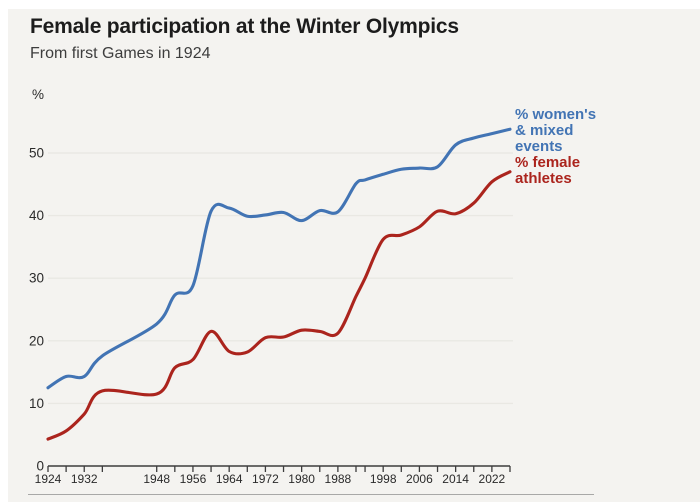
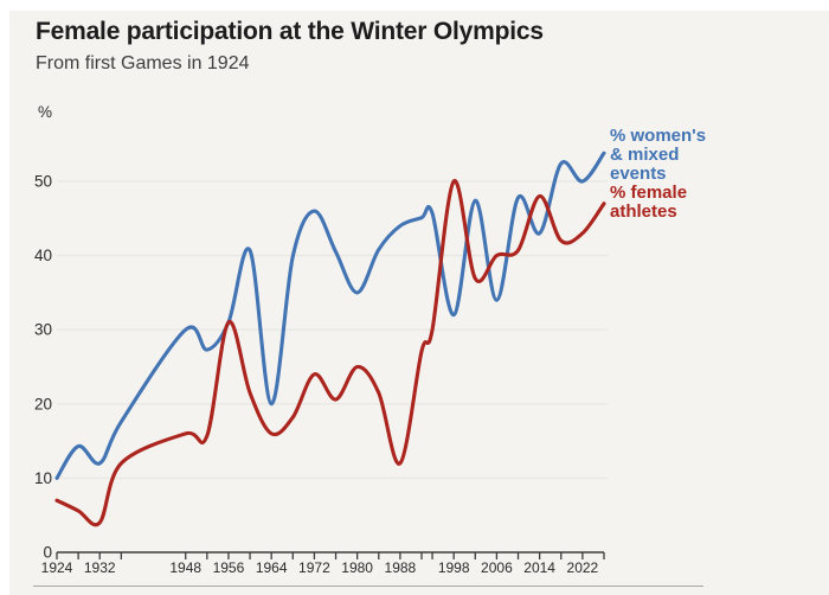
% women's & mixed events/1924: 12 -> 10
% female athletes/1924: 4 -> 7
% women's & mixed events/1932: 14 -> 12
% female athletes/1932: 8 -> 4
% women's & mixed events/1948: 23 -> 30
% female athletes/1948: 12 -> 16
% women's & mixed events/1956: 29 -> 31
% female athletes/1956: 17 -> 31
% women's & mixed events/1964: 41 -> 20
% female athletes/1964: 18 -> 16
% women's & mixed events/1972: 40 -> 46
% female athletes/1972: 20 -> 24
% women's & mixed events/1980: 39 -> 35
% female athletes/1980: 22 -> 25
% women's & mixed events/1988: 41 -> 44
% female athletes/1988: 21 -> 12
% women's & mixed events/1998: 47 -> 32
% female athletes/1998: 36 -> 50
% women's & mixed events/2006: 48 -> 34
% female athletes/2006: 38 -> 40
% women's & mixed events/2014: 51 -> 43
% female athletes/2014: 40 -> 48
% women's & mixed events/2022: 53 -> 50
% female athletes/2022: 45 -> 43
